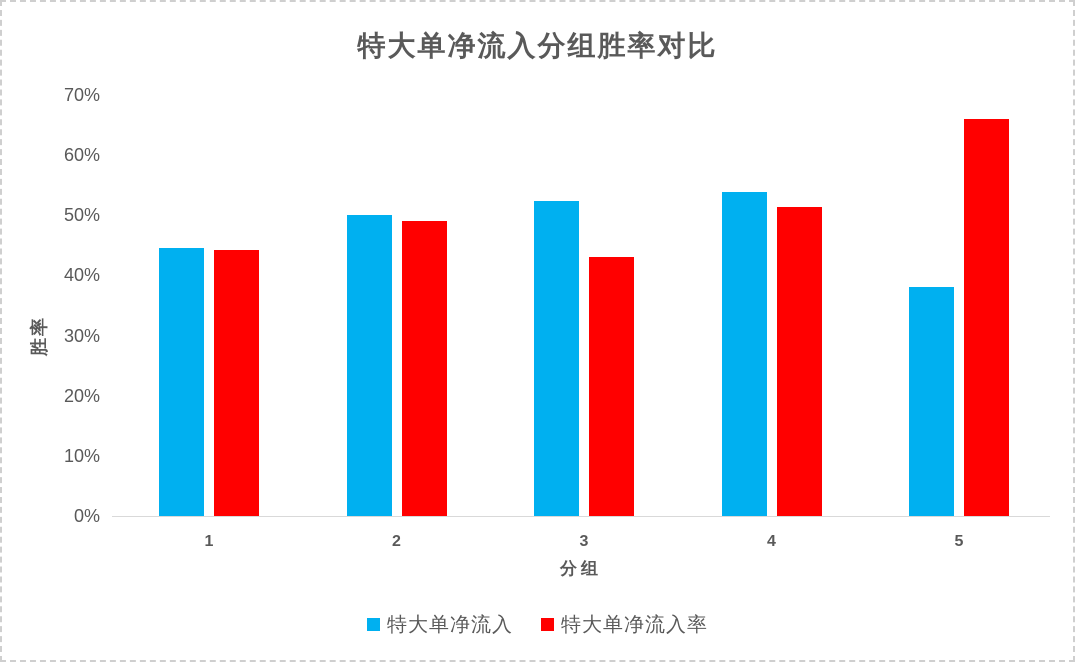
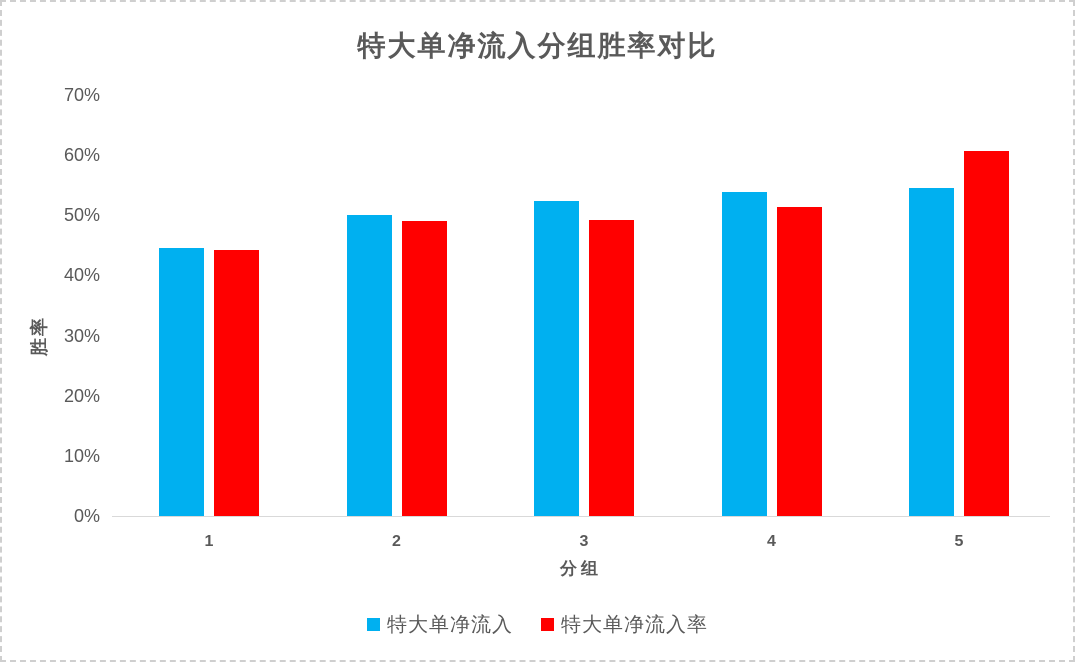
特大单净流入率/3: 43% -> 49%
特大单净流入/5: 38% -> 55%
特大单净流入率/5: 66% -> 61%
